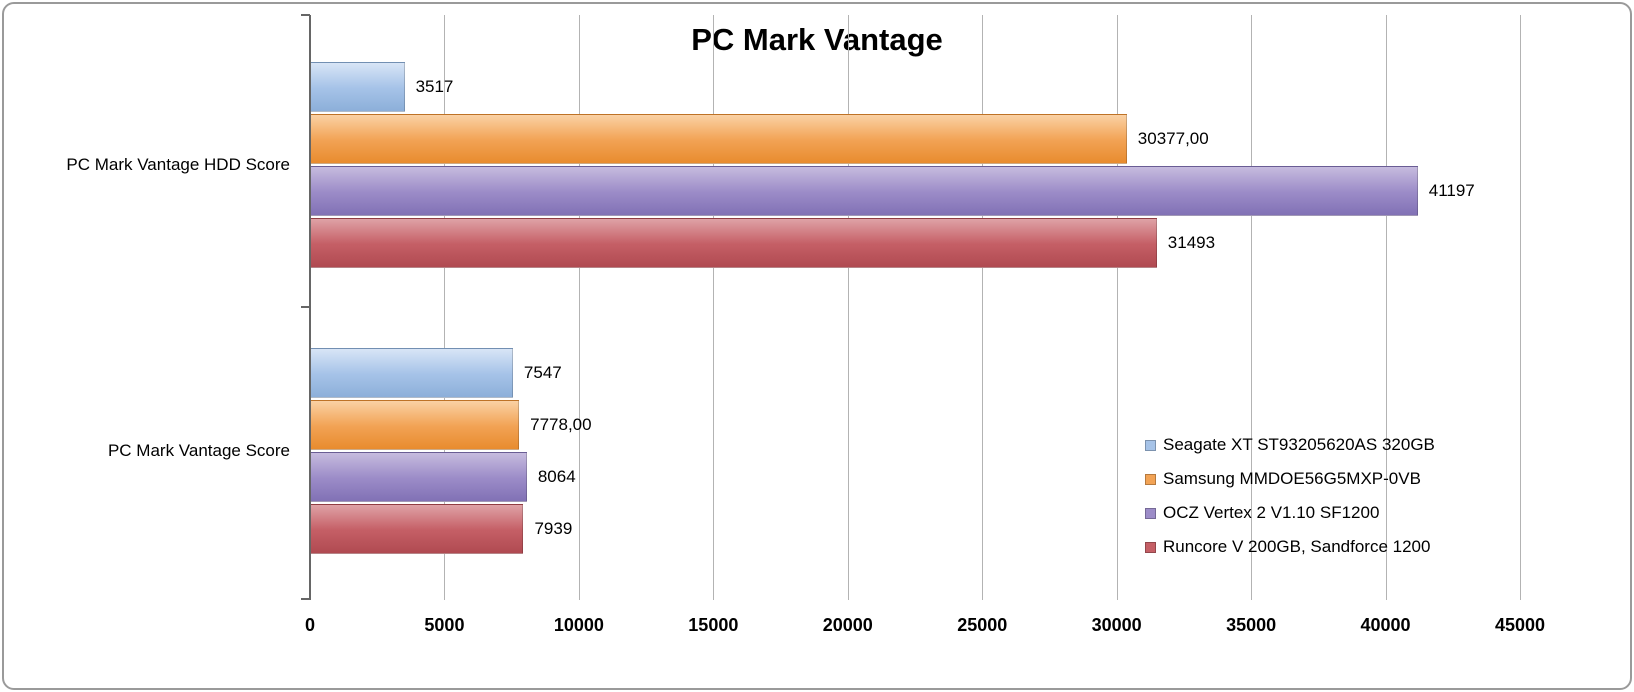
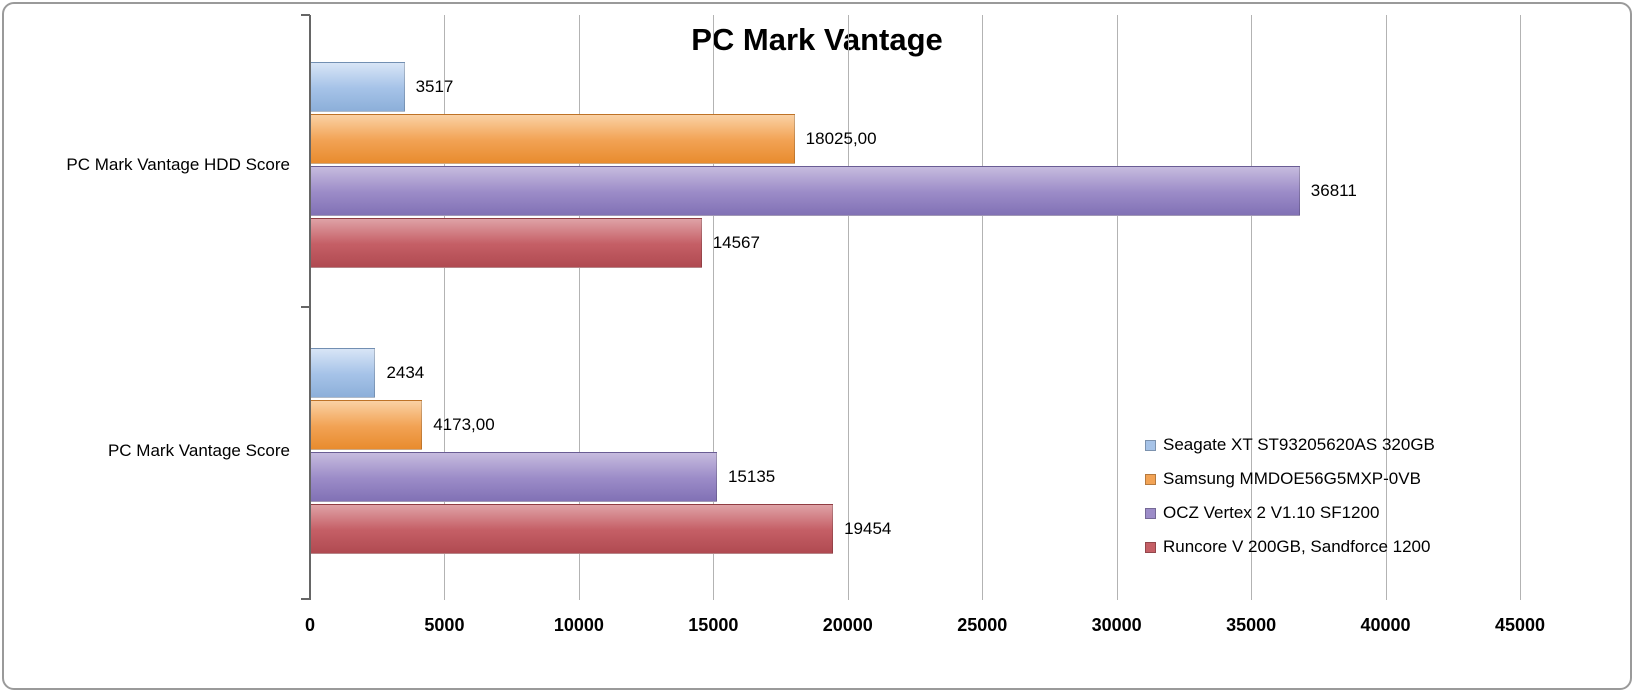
Samsung MMDOE56G5MXP-0VB/PC Mark Vantage HDD Score: 30377,00 -> 18025,00
OCZ Vertex 2 V1.10 SF1200/PC Mark Vantage HDD Score: 41197 -> 36811
Runcore V 200GB, Sandforce 1200/PC Mark Vantage HDD Score: 31493 -> 14567
Seagate XT ST93205620AS 320GB/PC Mark Vantage Score: 7547 -> 2434
Samsung MMDOE56G5MXP-0VB/PC Mark Vantage Score: 7778,00 -> 4173,00
OCZ Vertex 2 V1.10 SF1200/PC Mark Vantage Score: 8064 -> 15135
Runcore V 200GB, Sandforce 1200/PC Mark Vantage Score: 7939 -> 19454
